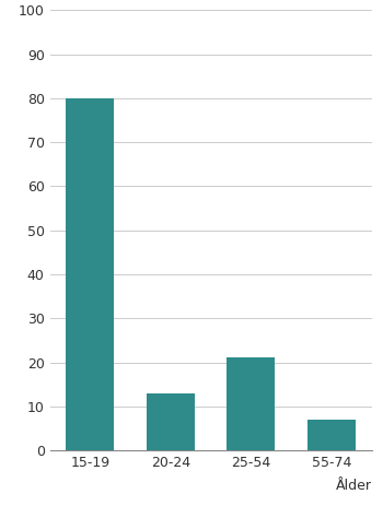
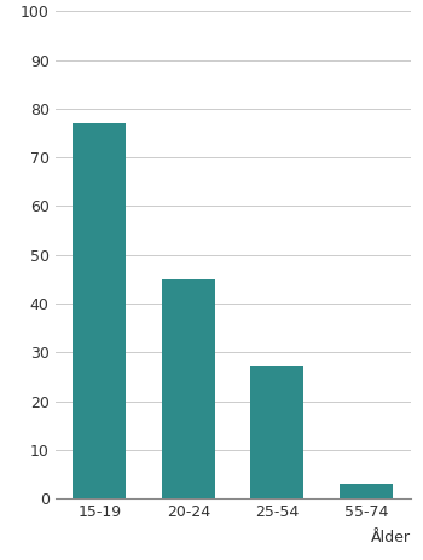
15-19: 80 -> 77
20-24: 13 -> 45
25-54: 21 -> 27
55-74: 7 -> 3
